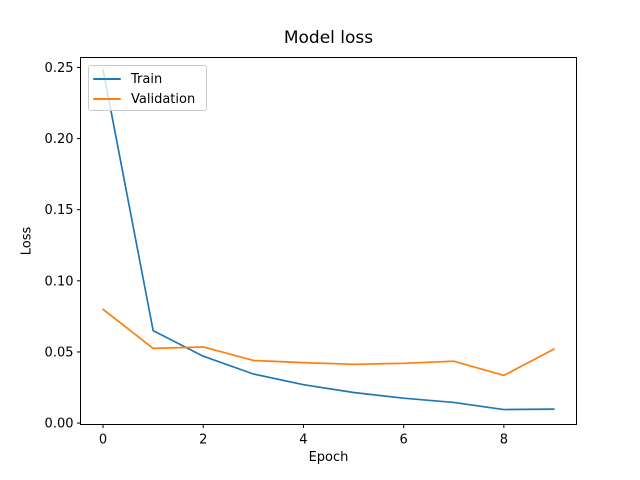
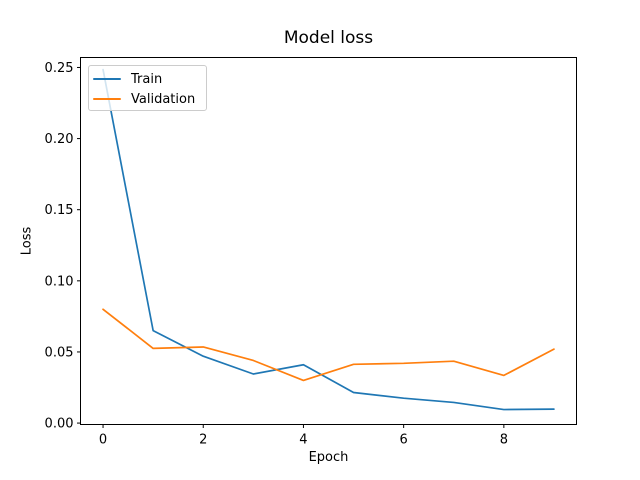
Train/4: 0.027 -> 0.041
Validation/4: 0.043 -> 0.030
